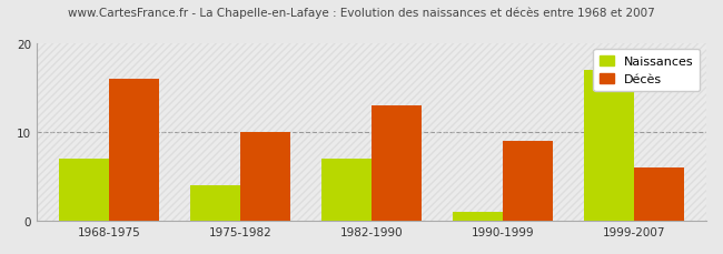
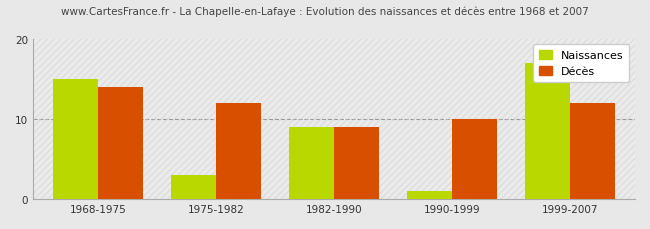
Naissances/1968-1975: 7 -> 15
Décès/1968-1975: 16 -> 14
Naissances/1975-1982: 4 -> 3
Décès/1975-1982: 10 -> 12
Naissances/1982-1990: 7 -> 9
Décès/1982-1990: 13 -> 9
Décès/1990-1999: 9 -> 10
Décès/1999-2007: 6 -> 12
